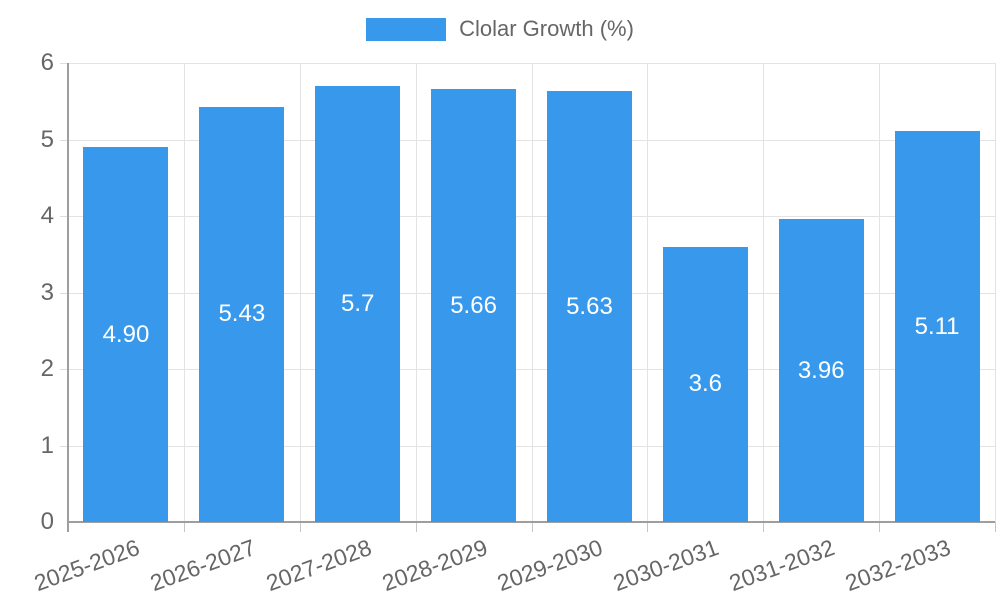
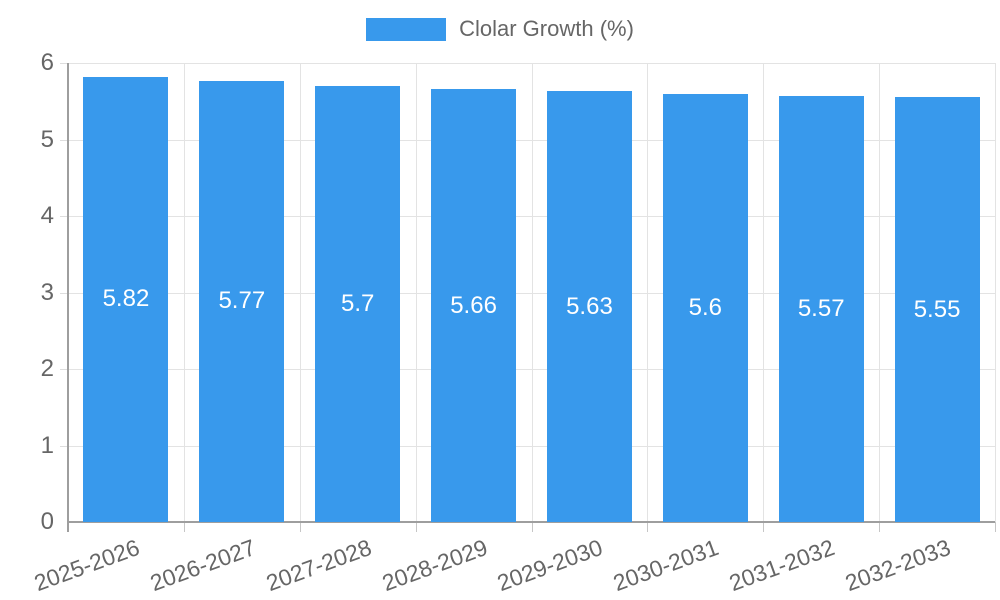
2025-2026: 4.90 -> 5.82
2026-2027: 5.43 -> 5.77
2030-2031: 3.6 -> 5.6
2031-2032: 3.96 -> 5.57
2032-2033: 5.11 -> 5.55
